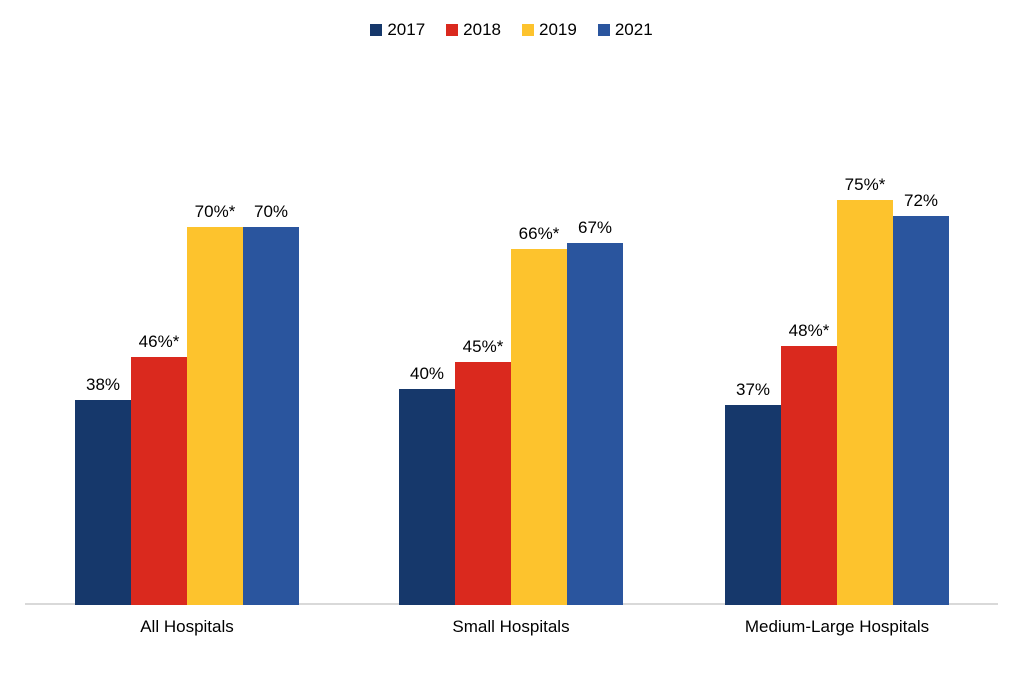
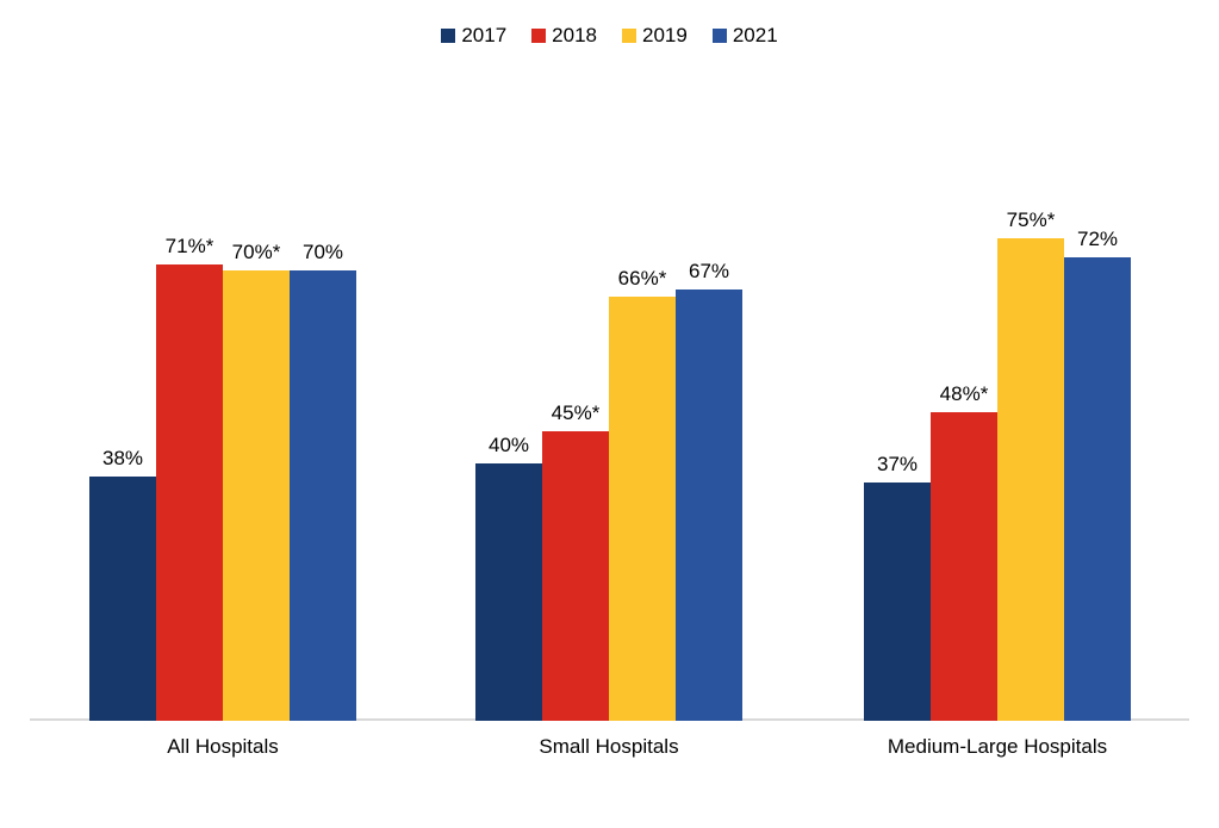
2018/All Hospitals: 46 -> 71
